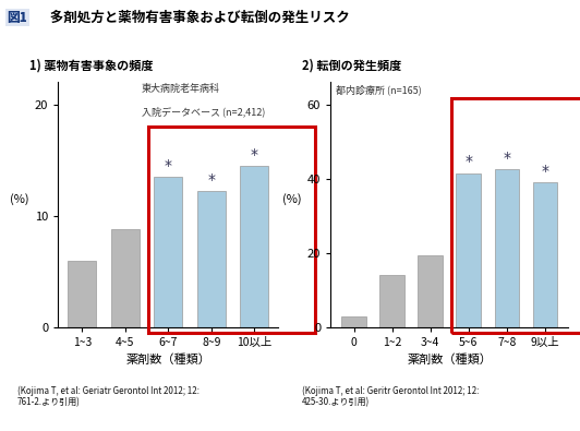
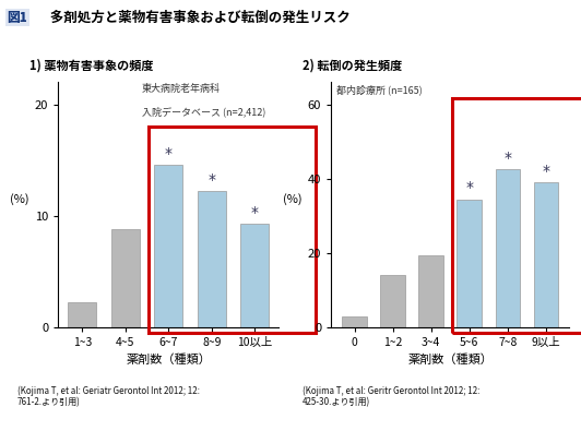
1~3: 6.0 -> 2.3
6~7: 13.5 -> 14.6
10以上: 14.5 -> 9.3
5~6: 41.5 -> 34.5
